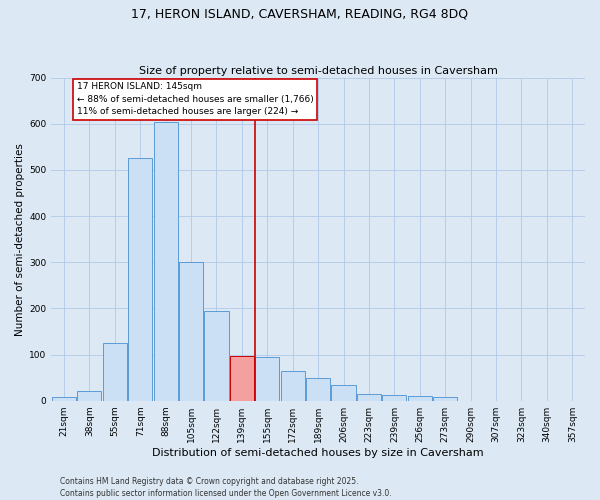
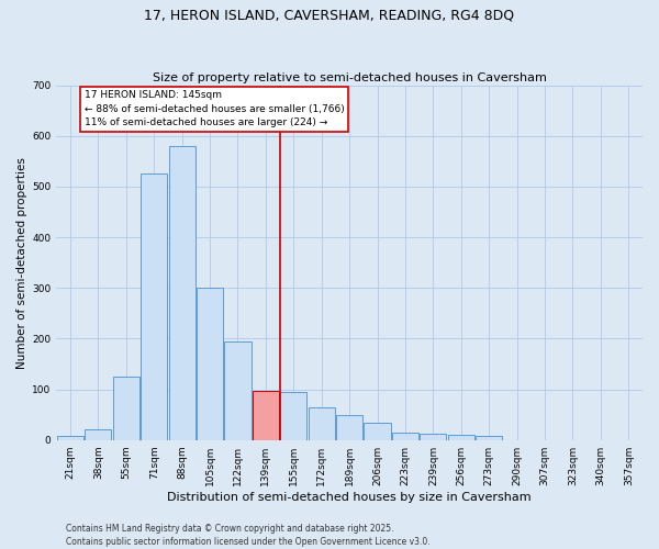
88sqm: 605 -> 580
